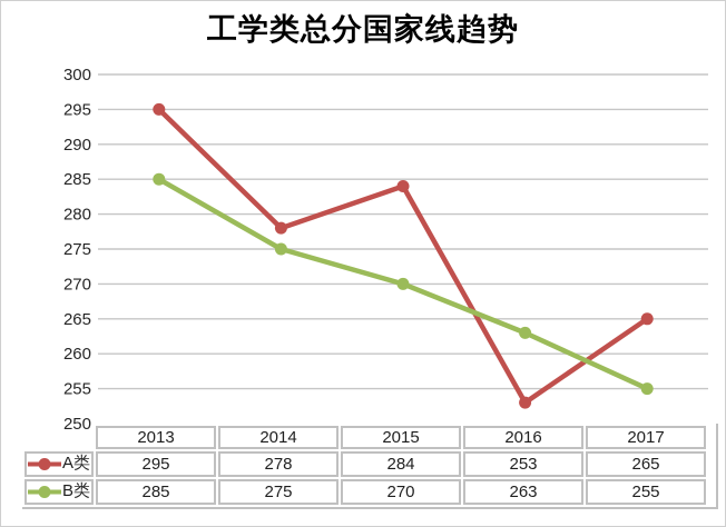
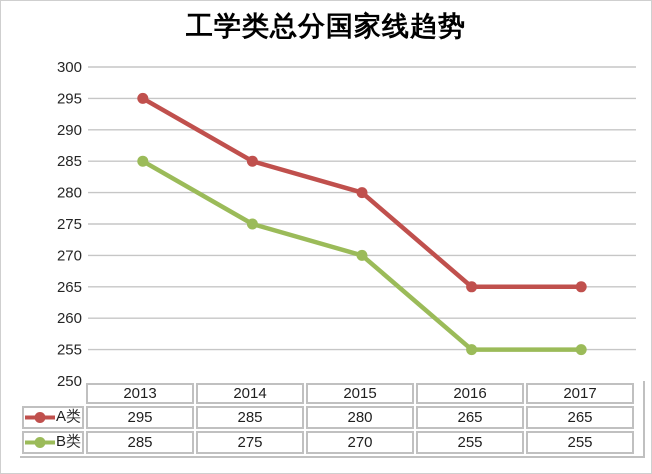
A类/2014: 278 -> 285
A类/2015: 284 -> 280
A类/2016: 253 -> 265
B类/2016: 263 -> 255
